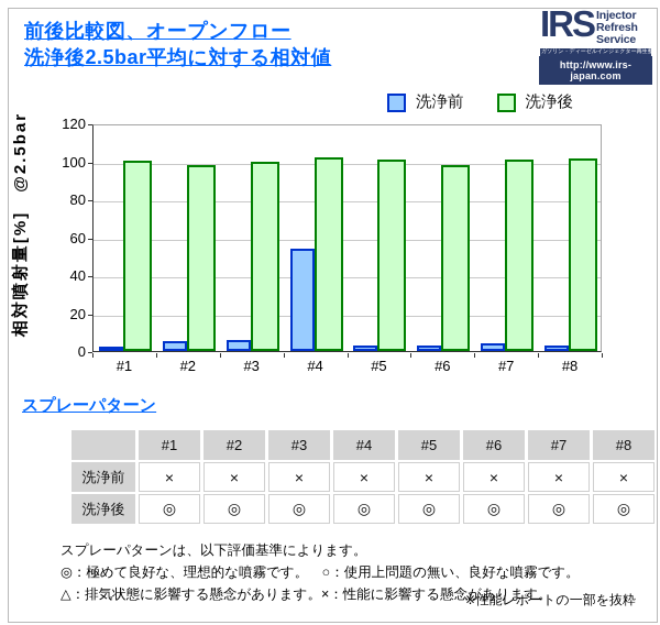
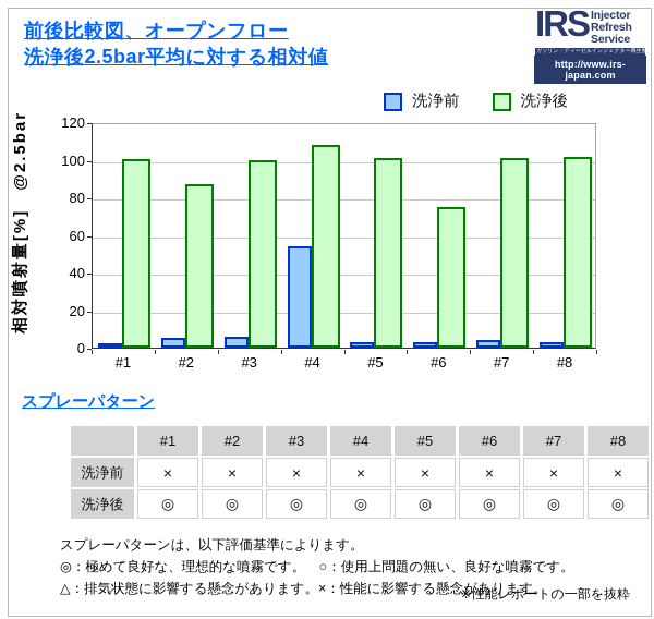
洗浄後/#2: 98 -> 87
洗浄後/#4: 102 -> 108
洗浄後/#6: 98 -> 75
